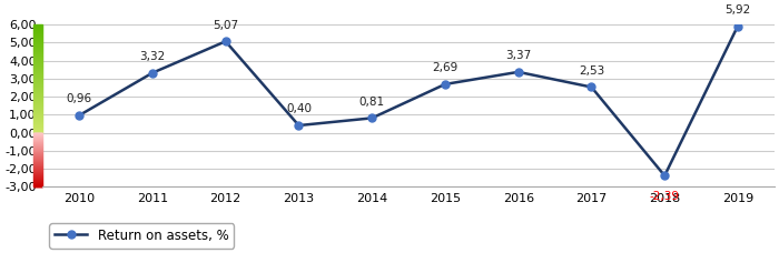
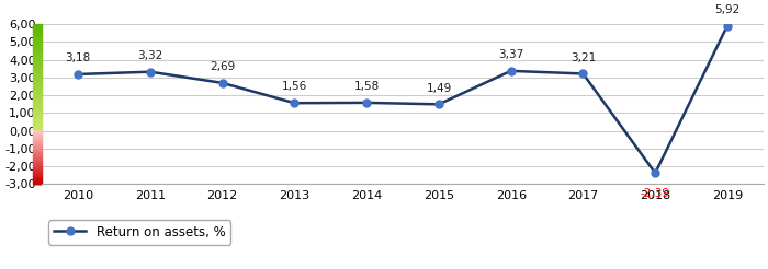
2010: 0,96 -> 3,18
2012: 5,07 -> 2,69
2013: 0,40 -> 1,56
2014: 0,81 -> 1,58
2015: 2,69 -> 1,49
2017: 2,53 -> 3,21
